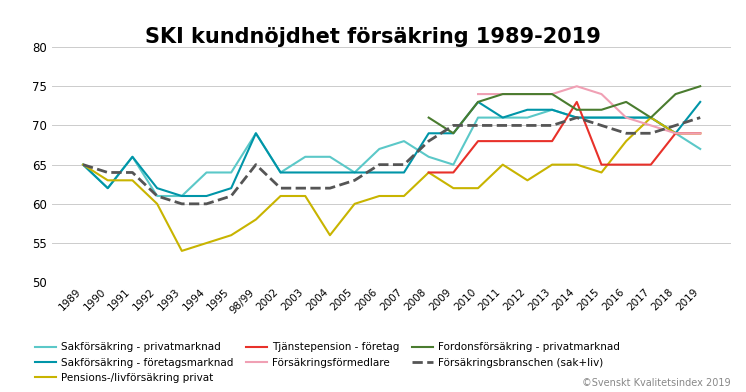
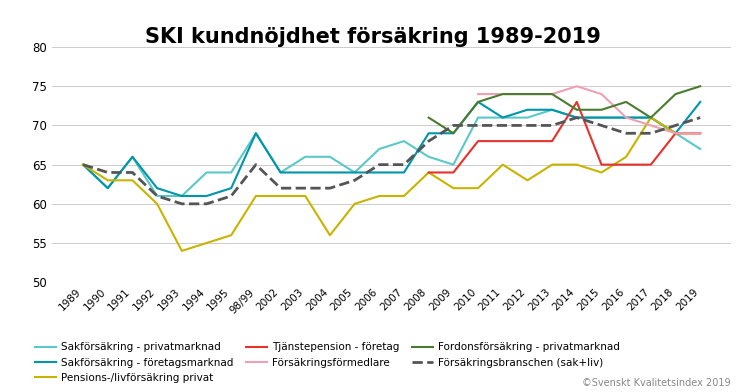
Pensions-/livförsäkring privat/98/99: 58 -> 61
Pensions-/livförsäkring privat/2016: 68 -> 66
